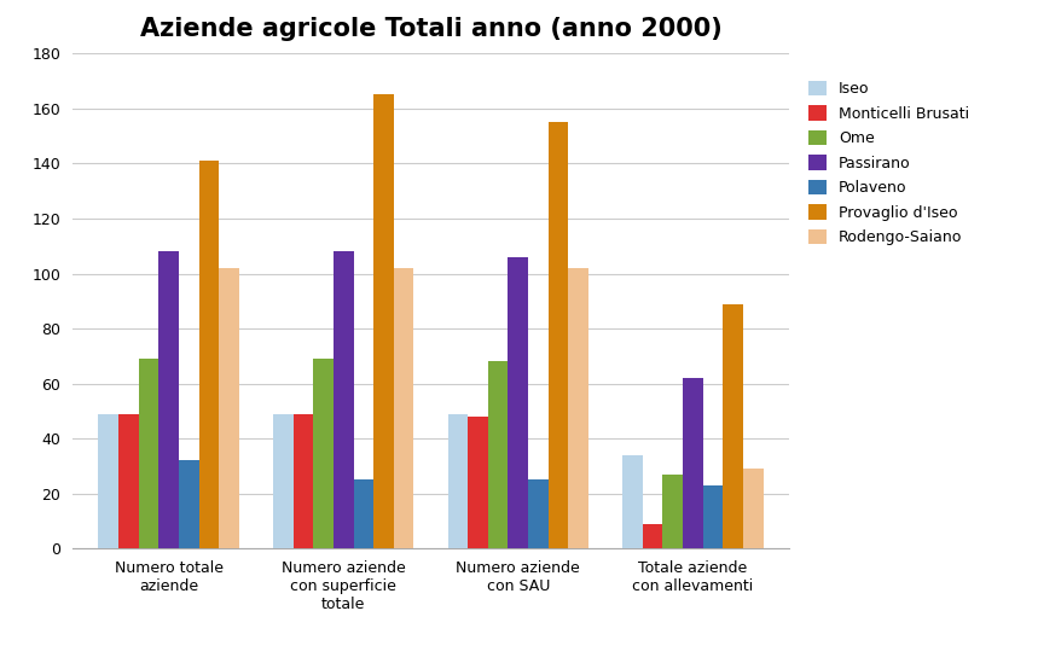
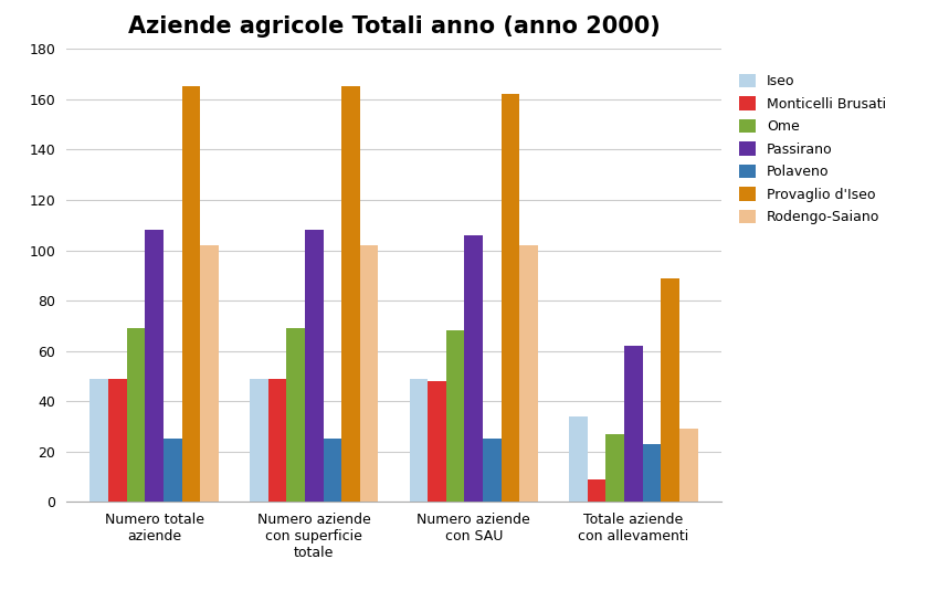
Polaveno/Numero totale aziende: 32 -> 25
Provaglio d'Iseo/Numero totale aziende: 141 -> 165
Provaglio d'Iseo/Numero aziende con SAU: 155 -> 162
